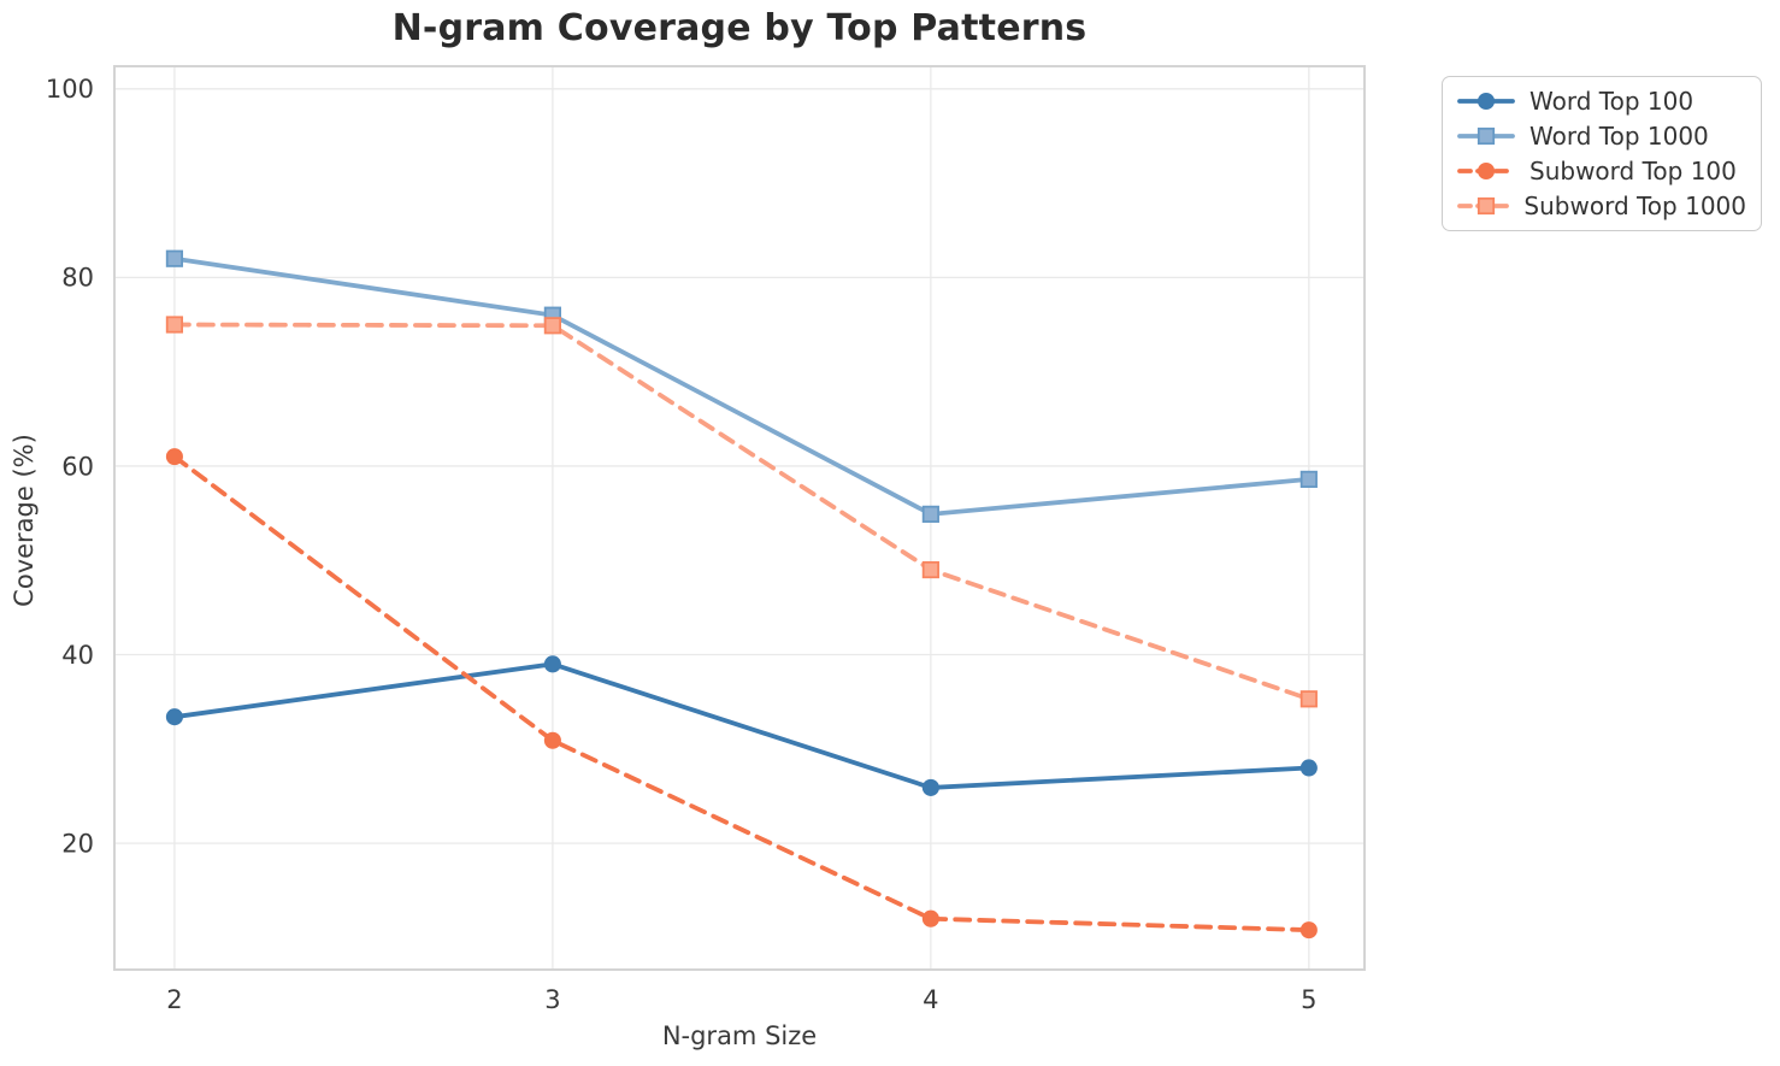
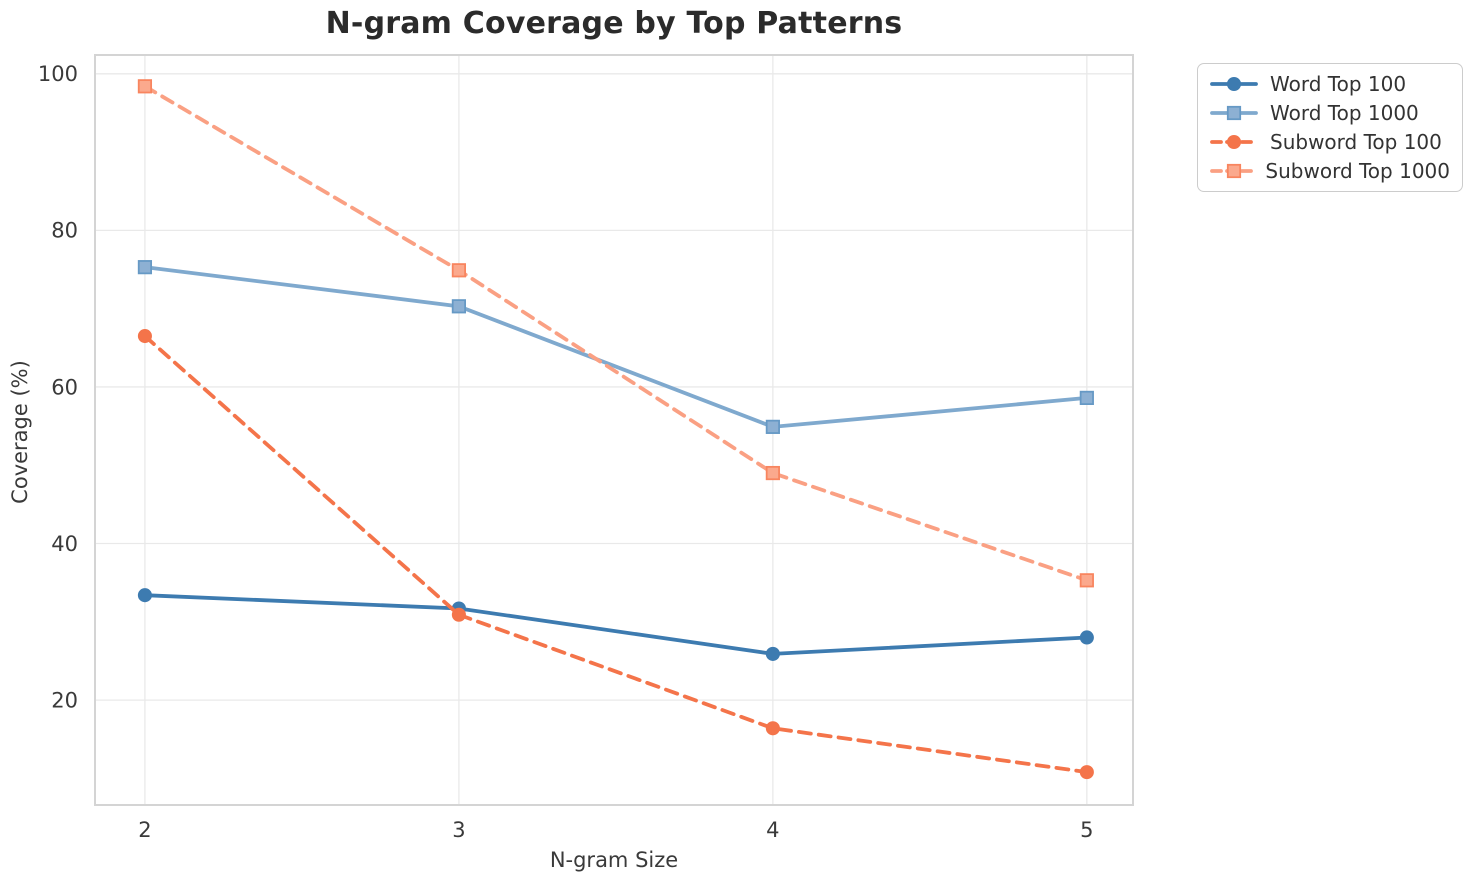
Word Top 1000/2: 82 -> 75
Subword Top 100/2: 61 -> 66
Subword Top 1000/2: 75 -> 98
Word Top 100/3: 39 -> 32
Word Top 1000/3: 76 -> 70
Subword Top 100/4: 12 -> 16
